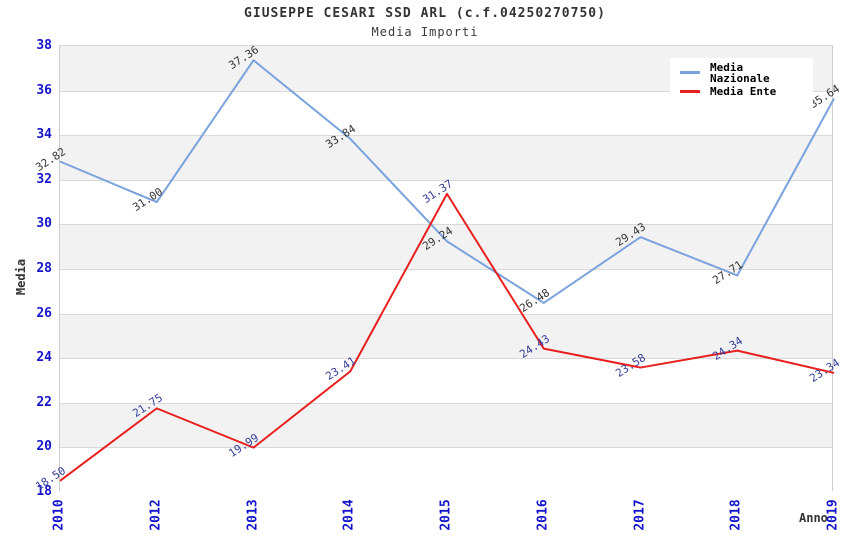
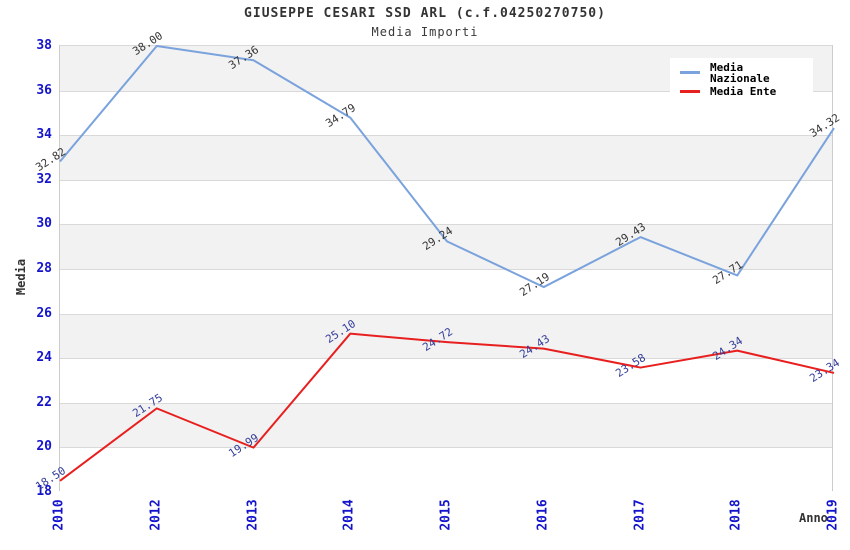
Media Nazionale/2012: 31.00 -> 38.00
Media Nazionale/2014: 33.84 -> 34.79
Media Ente/2014: 23.41 -> 25.10
Media Ente/2015: 31.37 -> 24.72
Media Nazionale/2016: 26.48 -> 27.19
Media Nazionale/2019: 35.64 -> 34.32
